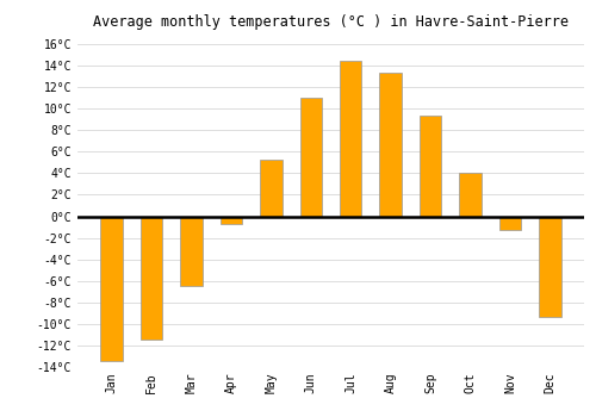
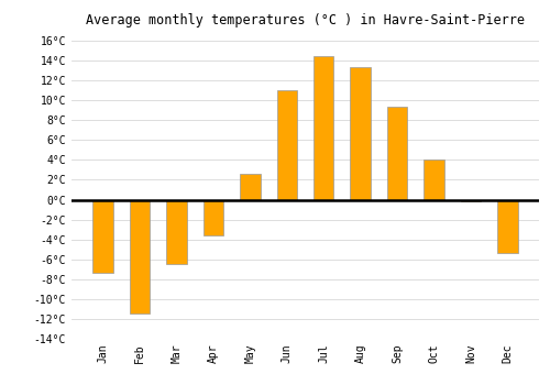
Jan: -13.5°C -> -7.4°C
Apr: -0.7°C -> -3.6°C
May: 5.3°C -> 2.6°C
Nov: -1.3°C -> -0.2°C
Dec: -9.3°C -> -5.4°C
